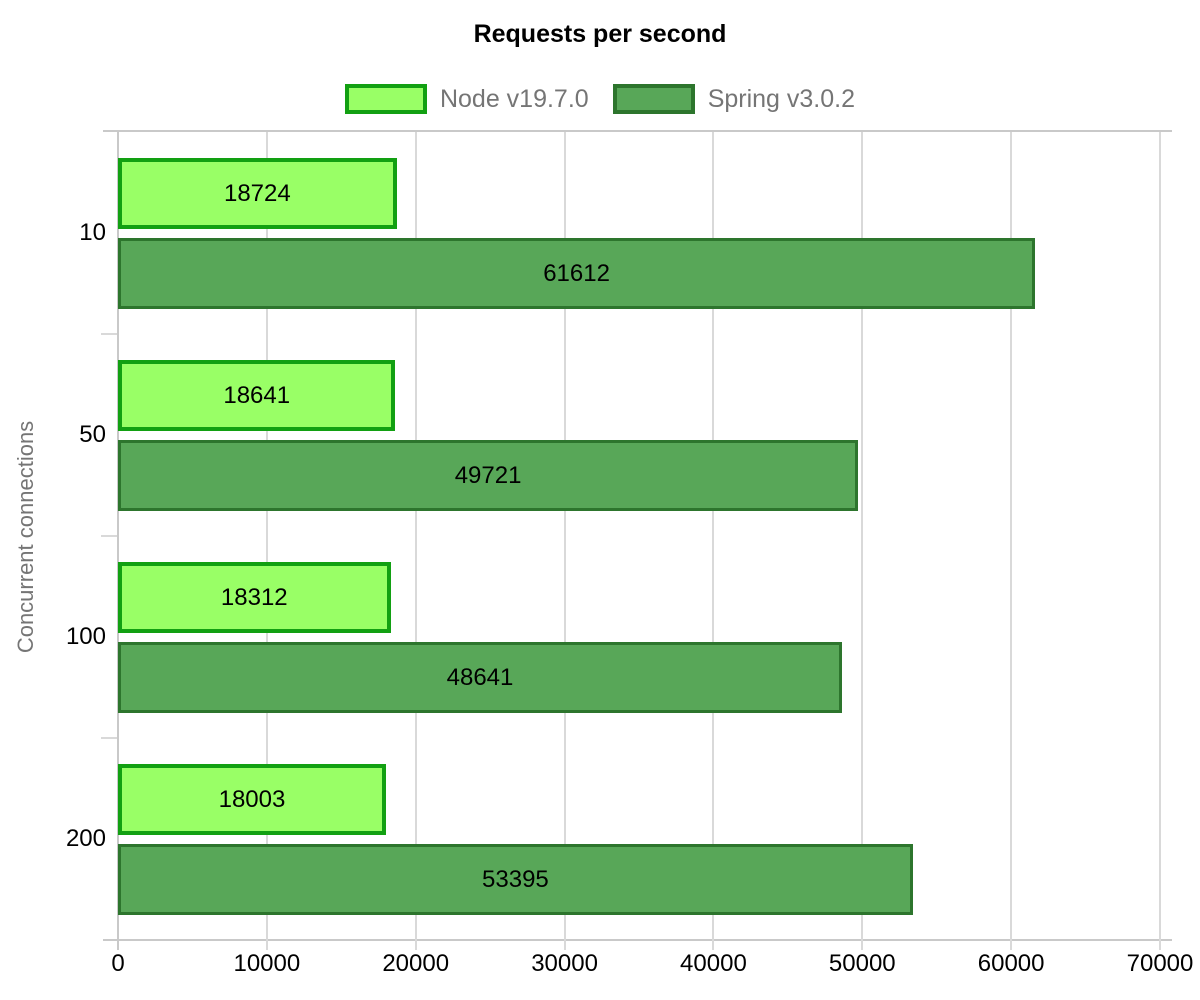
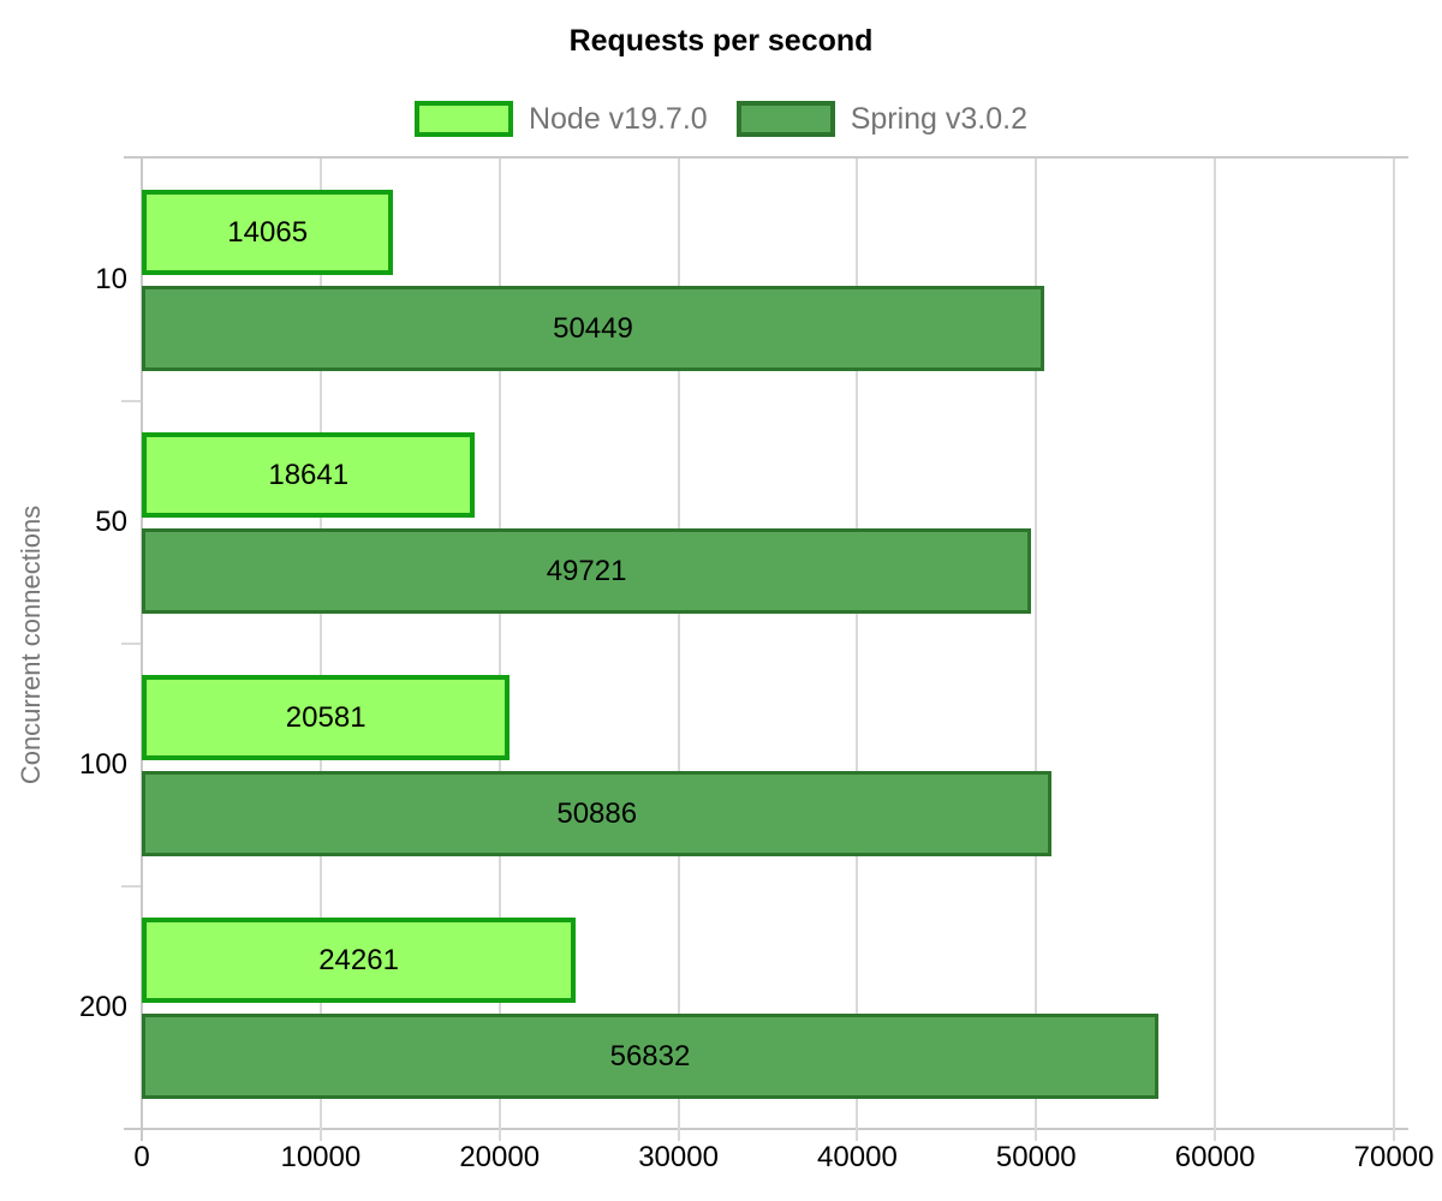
Node v19.7.0/10: 18724 -> 14065
Spring v3.0.2/10: 61612 -> 50449
Node v19.7.0/100: 18312 -> 20581
Spring v3.0.2/100: 48641 -> 50886
Node v19.7.0/200: 18003 -> 24261
Spring v3.0.2/200: 53395 -> 56832
